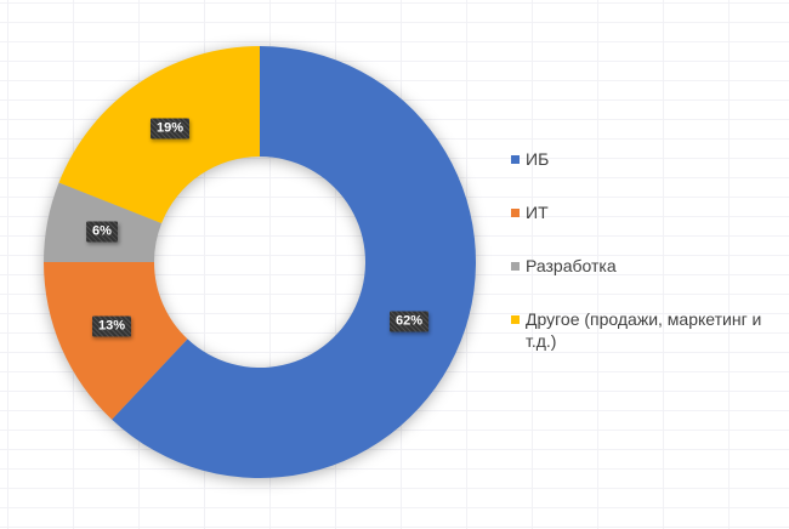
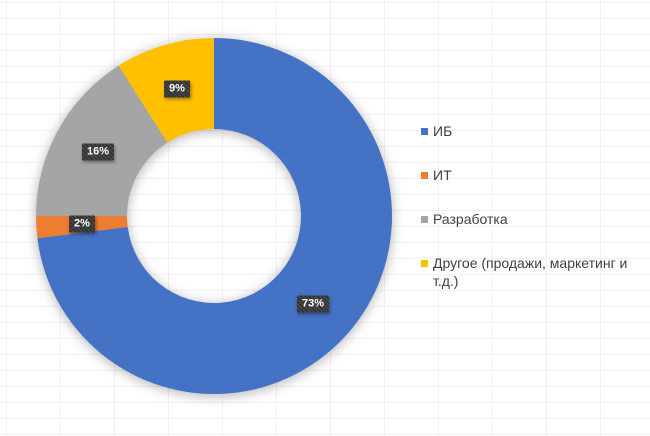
ИБ: 62% -> 73%
ИТ: 13% -> 2%
Разработка: 6% -> 16%
Другое (продажи, маркетинг и т.д.): 19% -> 9%
